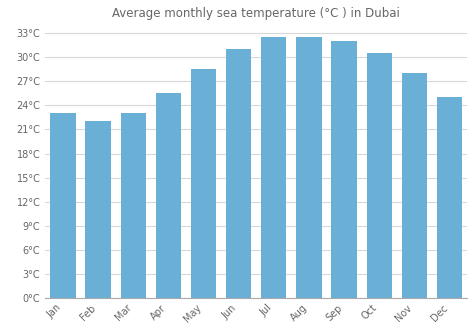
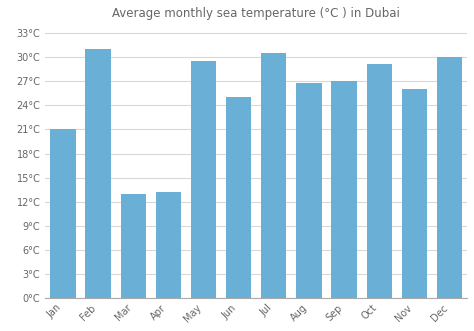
Jan: 23.0°C -> 21.0°C
Feb: 22.0°C -> 31.0°C
Mar: 23.0°C -> 13.0°C
Apr: 25.5°C -> 13.2°C
May: 28.5°C -> 29.6°C
Jun: 31.0°C -> 25.0°C
Jul: 32.5°C -> 30.6°C
Aug: 32.5°C -> 26.8°C
Sep: 32.0°C -> 27.0°C
Oct: 30.5°C -> 29.2°C
Nov: 28.0°C -> 26.0°C
Dec: 25.0°C -> 30.0°C
